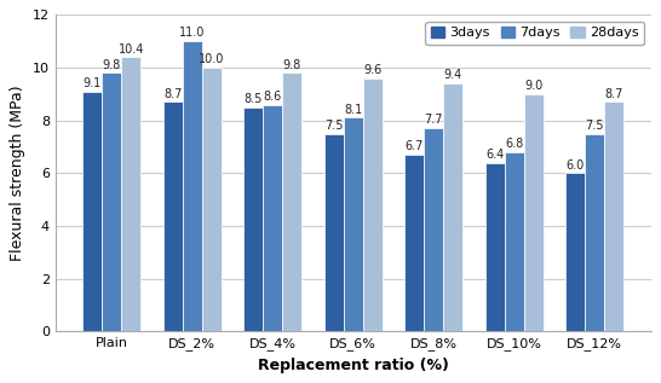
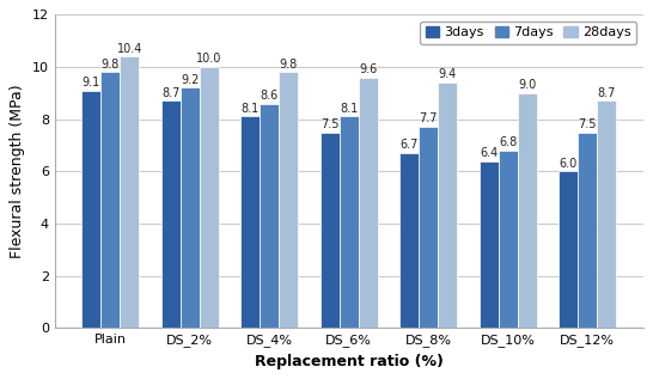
7days/DS_2%: 11.0 -> 9.2
3days/DS_4%: 8.5 -> 8.1
